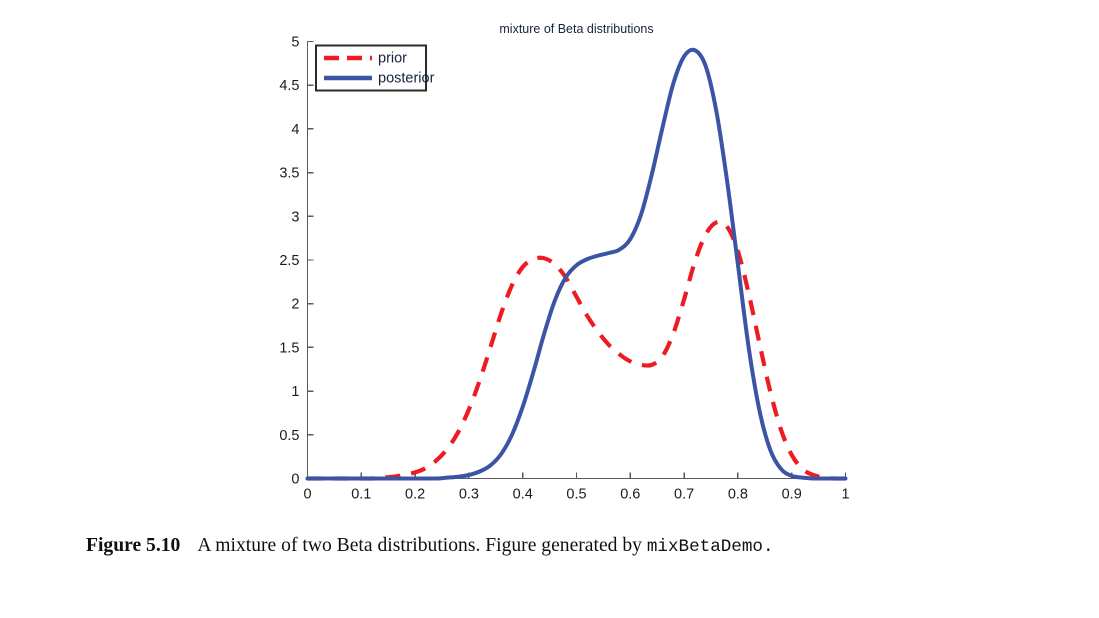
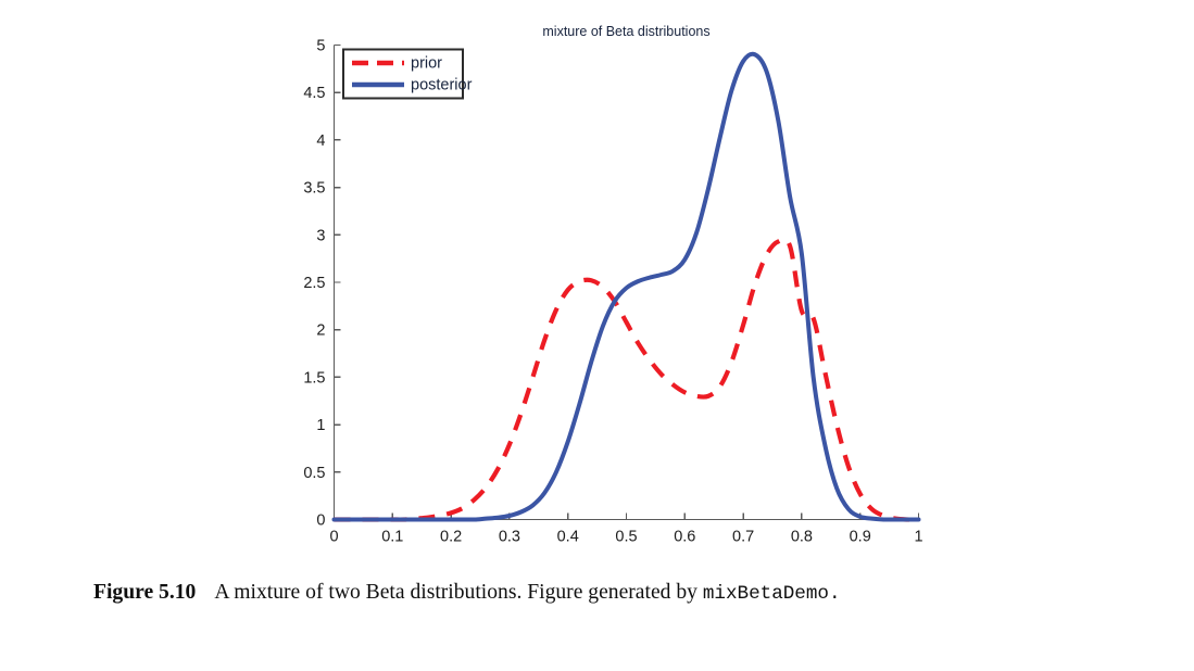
prior/0.8: 2.6 -> 2.2
posterior/0.8: 2.5 -> 2.8
